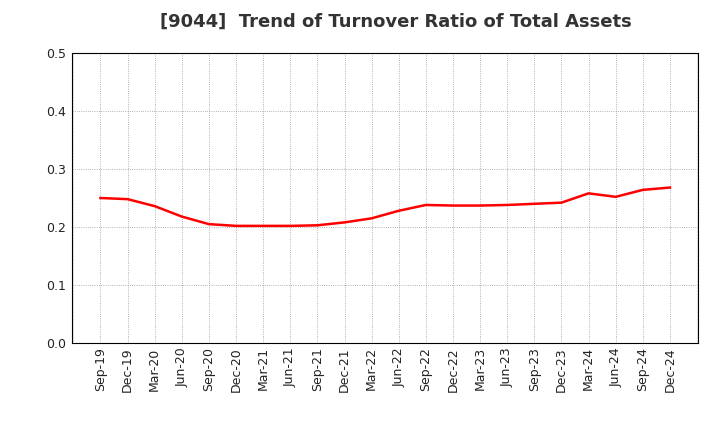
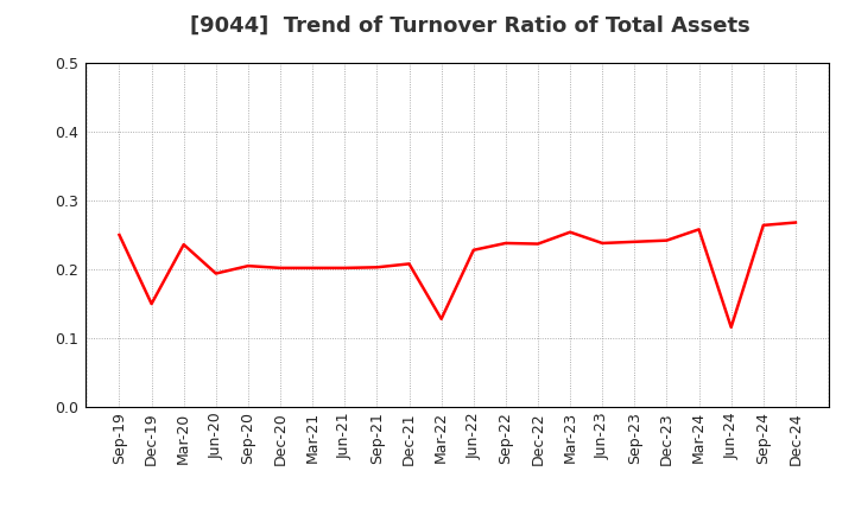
Dec-19: 0.248 -> 0.150
Jun-20: 0.218 -> 0.194
Mar-22: 0.215 -> 0.128
Mar-23: 0.237 -> 0.254
Jun-24: 0.252 -> 0.116
